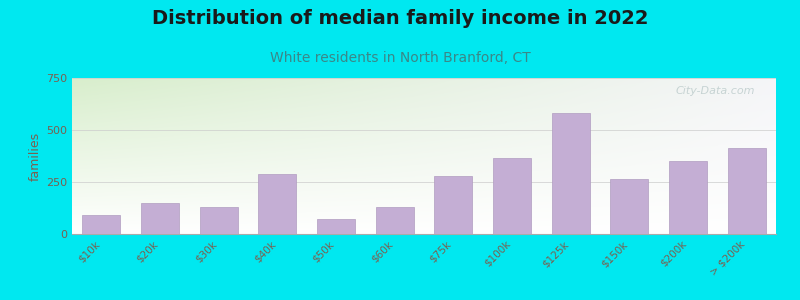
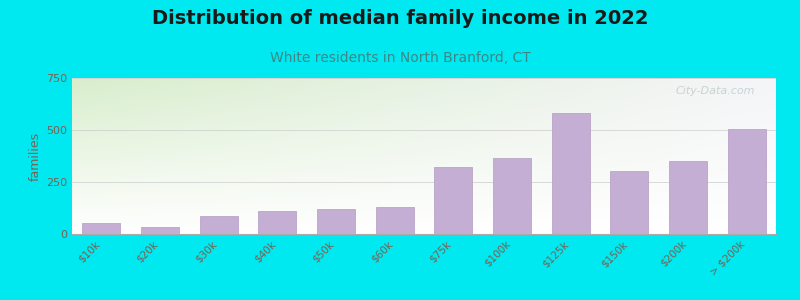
$10k: 90 -> 55
$20k: 150 -> 35
$30k: 130 -> 85
$40k: 290 -> 110
$50k: 70 -> 120
$75k: 280 -> 320
$150k: 265 -> 305
> $200k: 415 -> 505
